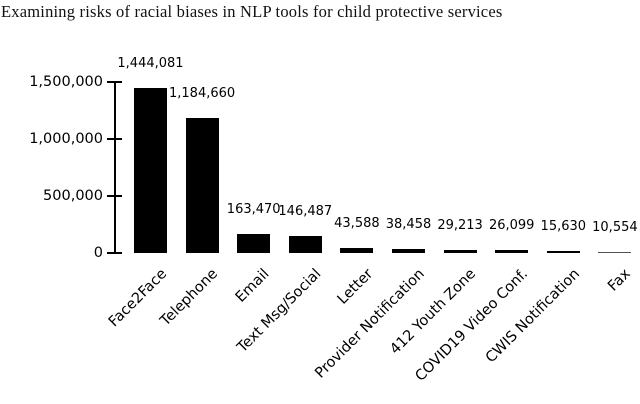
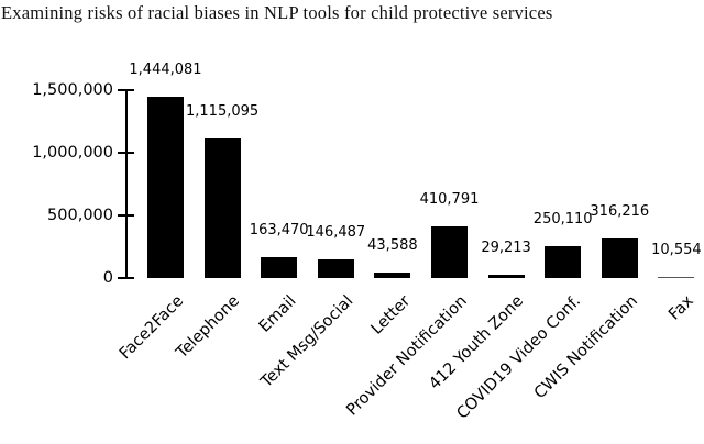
Telephone: 1,184,660 -> 1,115,095
Provider Notification: 38,458 -> 410,791
COVID19 Video Conf.: 26,099 -> 250,110
CWIS Notification: 15,630 -> 316,216
